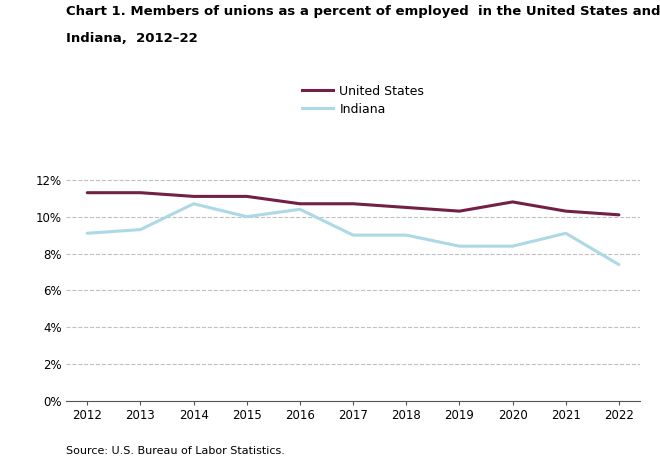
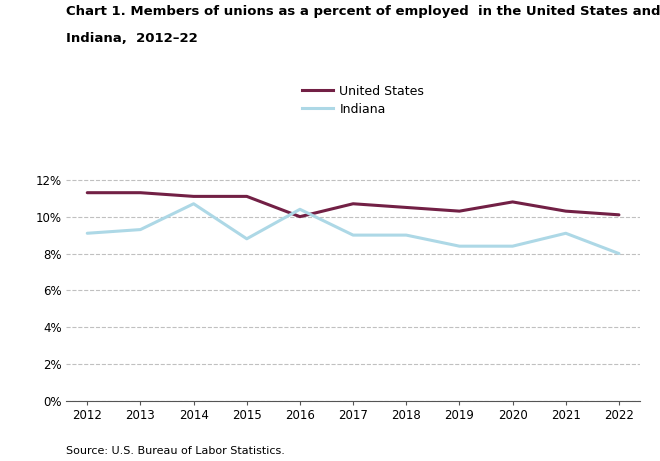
Indiana/2015: 10.0% -> 8.8%
United States/2016: 10.7% -> 10.0%
Indiana/2022: 7.4% -> 8.0%
